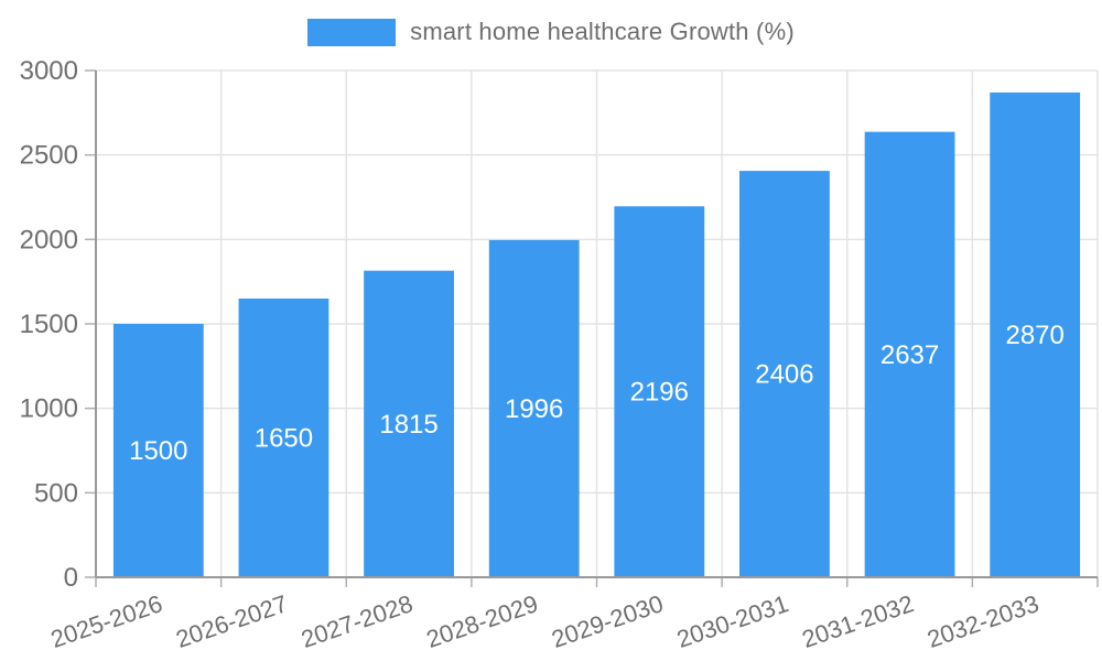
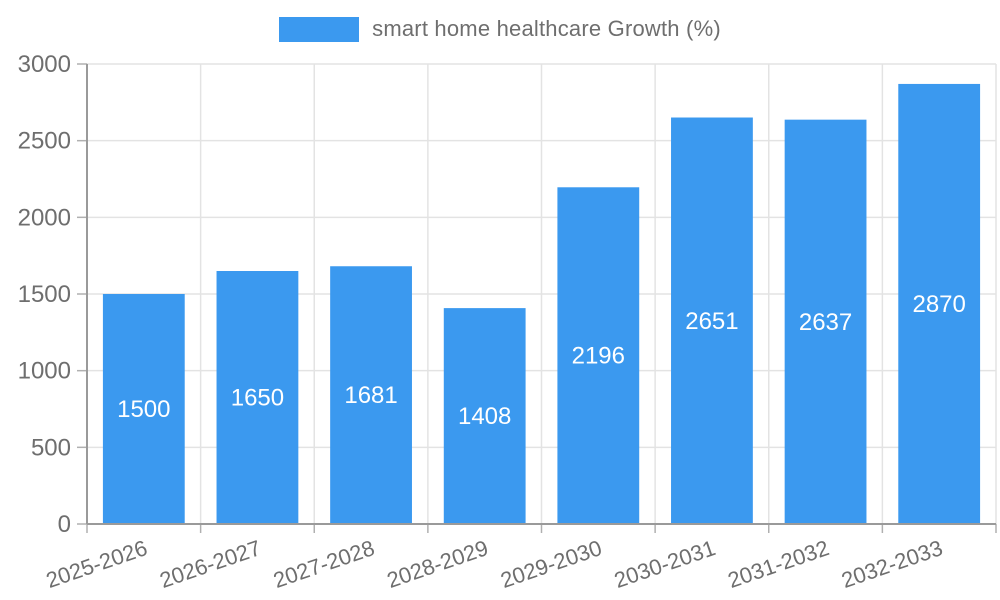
2027-2028: 1815 -> 1681
2028-2029: 1996 -> 1408
2030-2031: 2406 -> 2651
